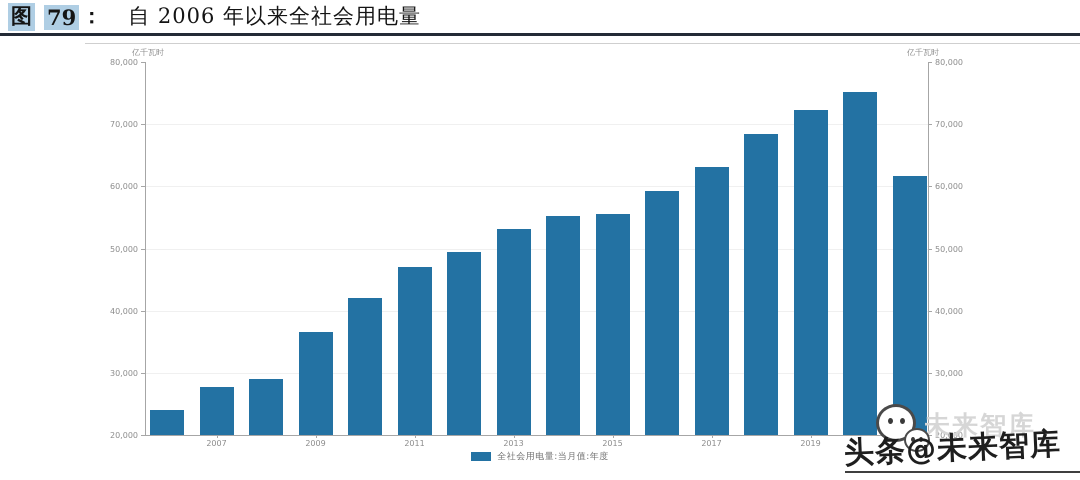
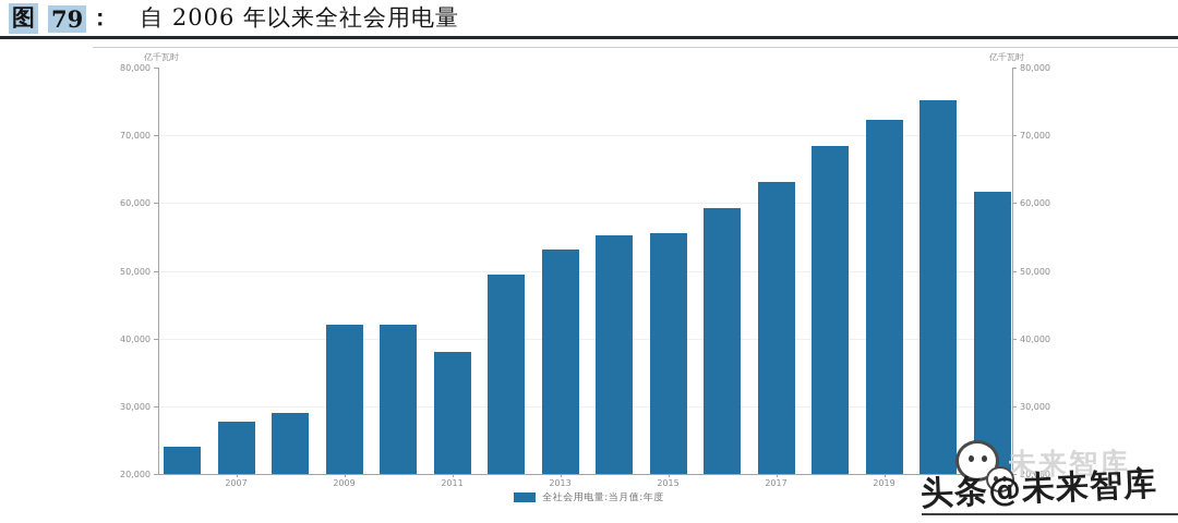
2009: 36000 -> 42000
2011: 47000 -> 38000
